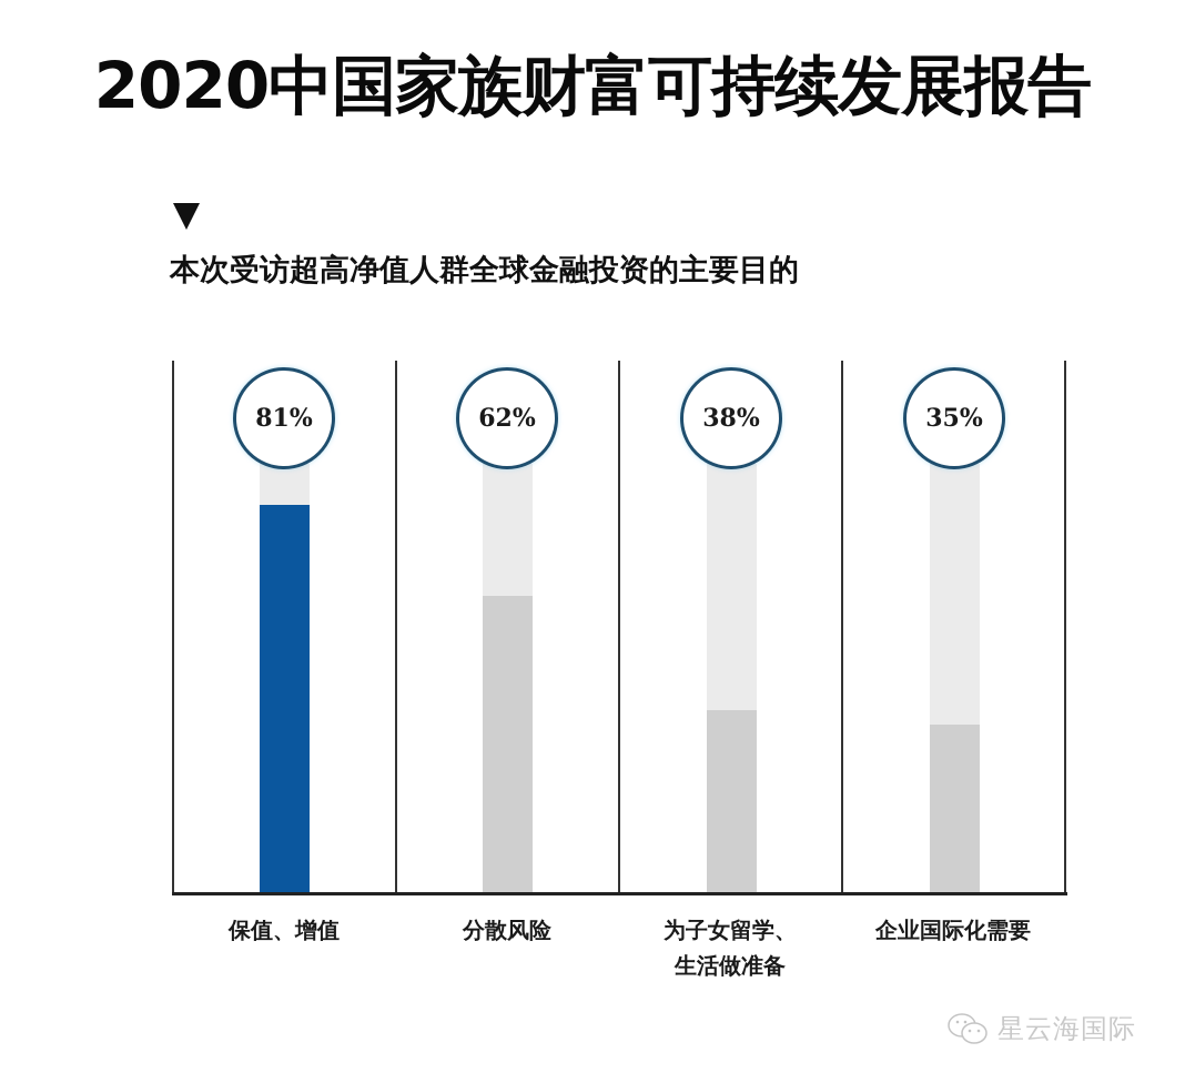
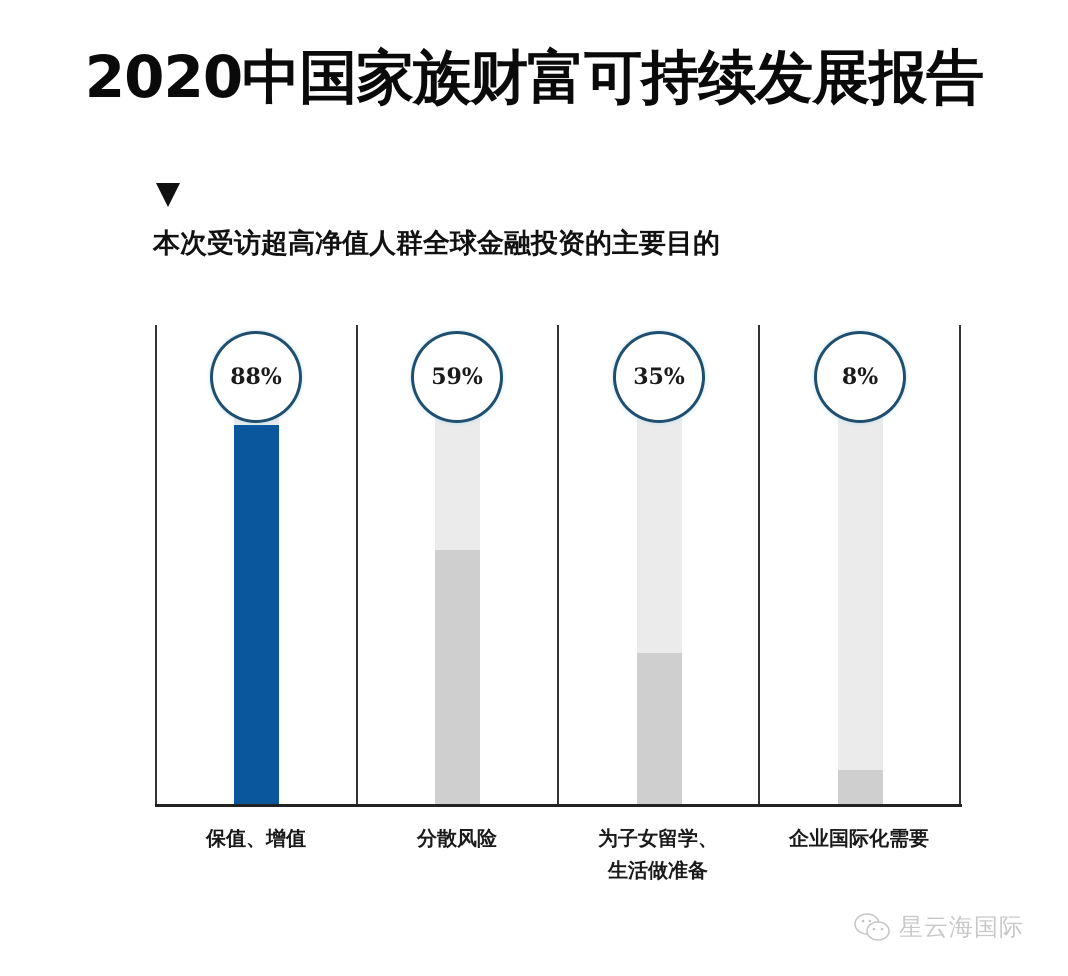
保值、增值: 81% -> 88%
分散风险: 62% -> 59%
为子女留学、生活做准备: 38% -> 35%
企业国际化需要: 35% -> 8%
